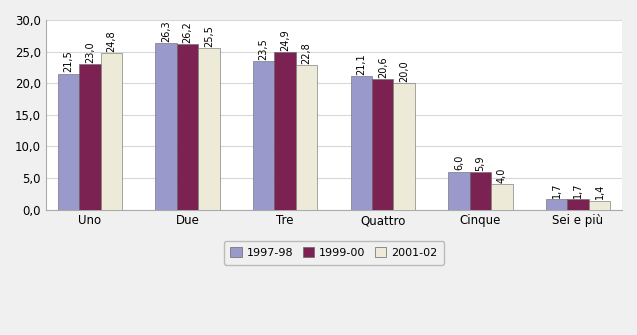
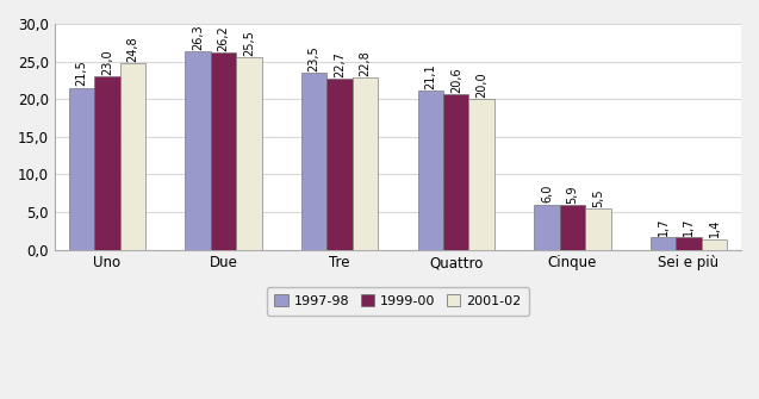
1999-00/Tre: 24,9 -> 22,7
2001-02/Cinque: 4,0 -> 5,5
